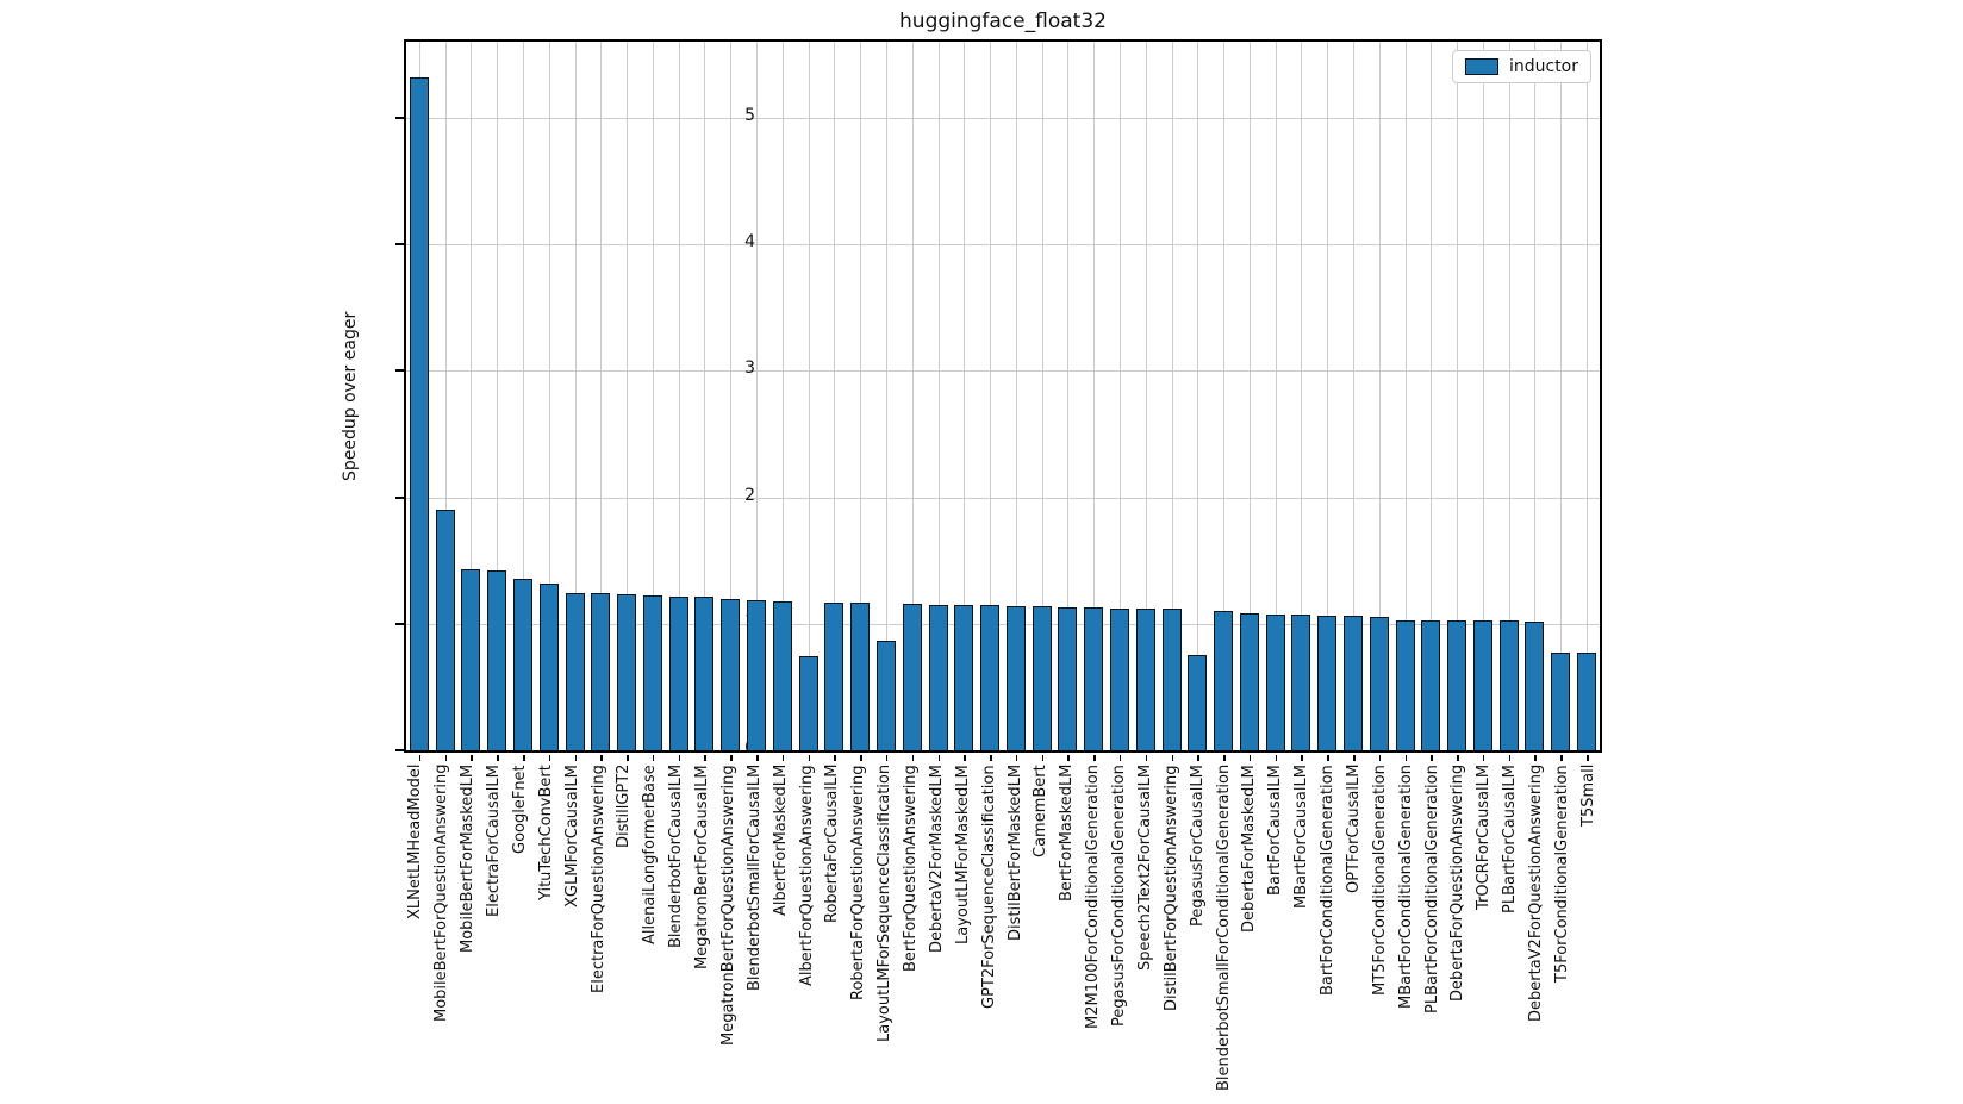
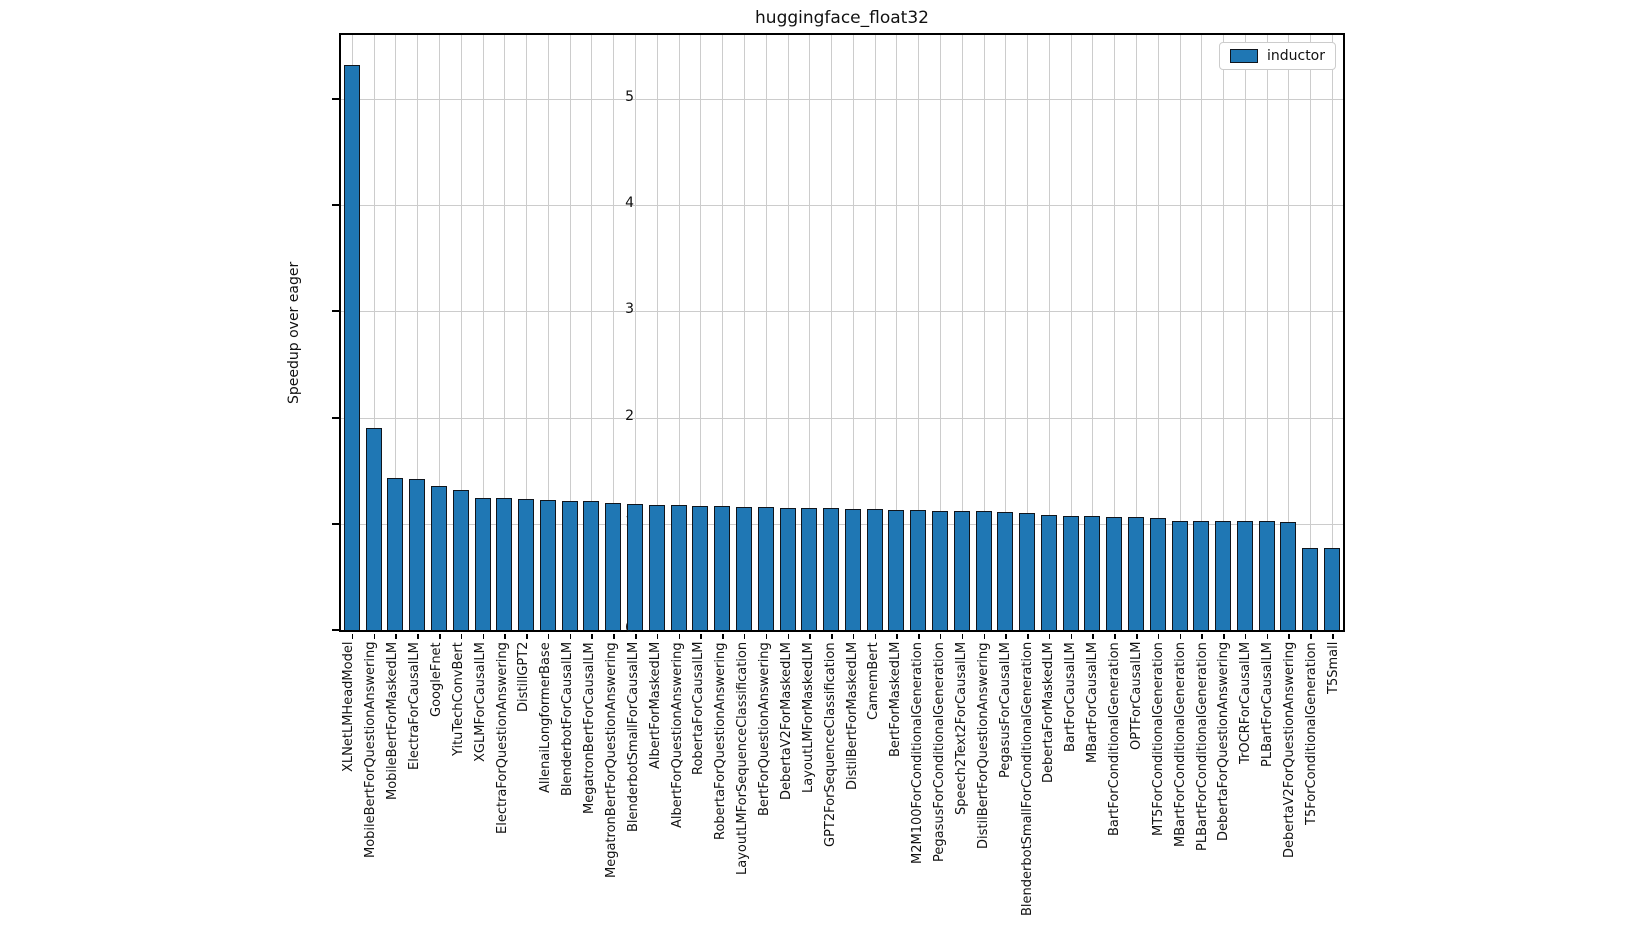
AlbertForQuestionAnswering: 0.74 -> 1.18
LayoutLMForSequenceClassification: 0.87 -> 1.16
PegasusForCausalLM: 0.75 -> 1.11
